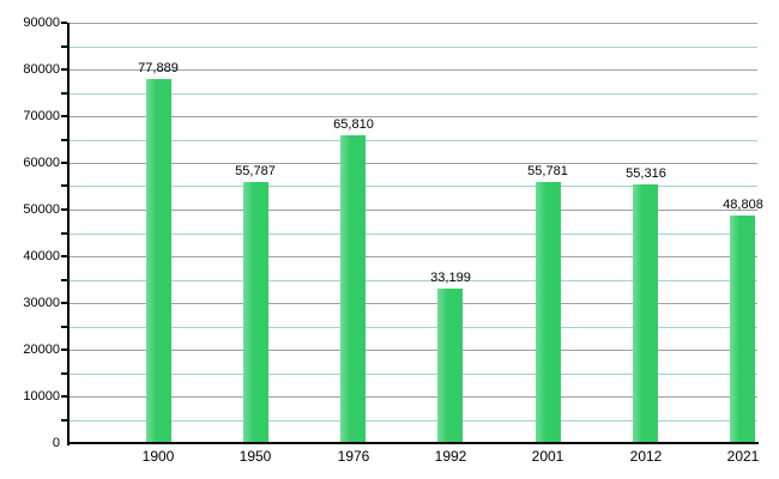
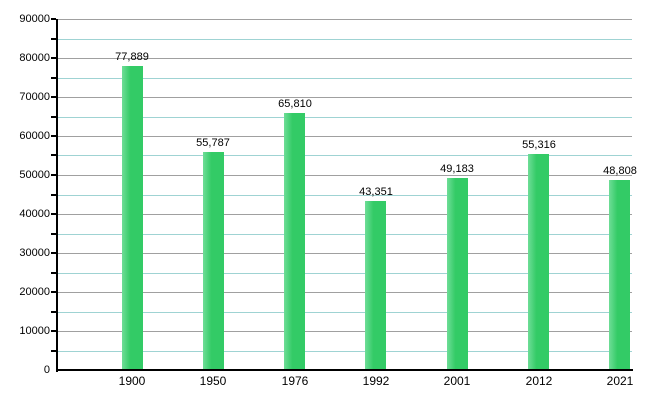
1992: 33,199 -> 43,351
2001: 55,781 -> 49,183
